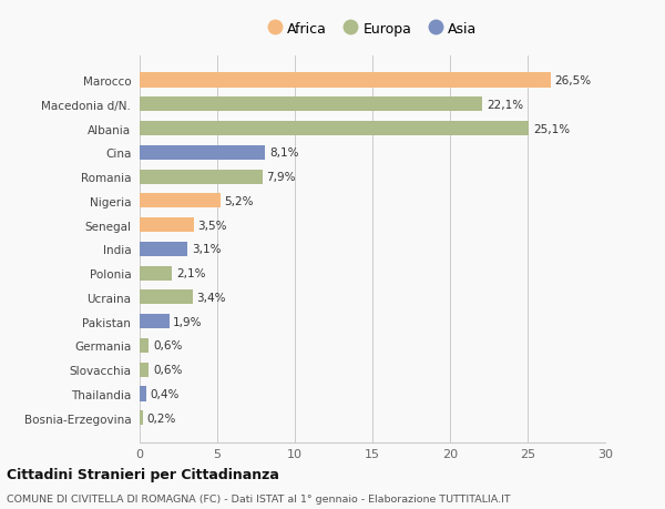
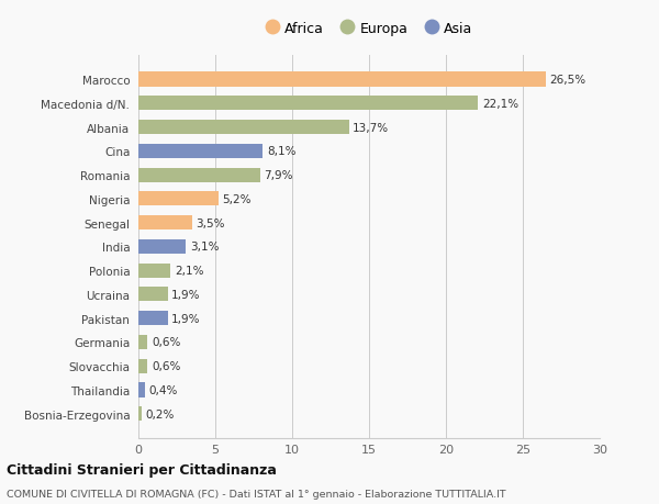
Albania: 25,1% -> 13,7%
Ucraina: 3,4% -> 1,9%
